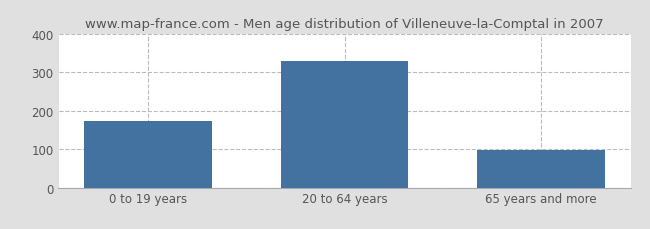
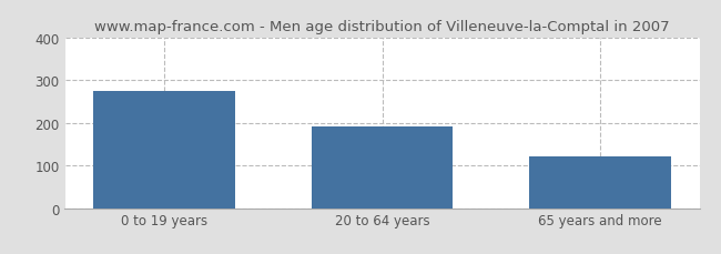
0 to 19 years: 172 -> 275
20 to 64 years: 328 -> 190
65 years and more: 97 -> 120
